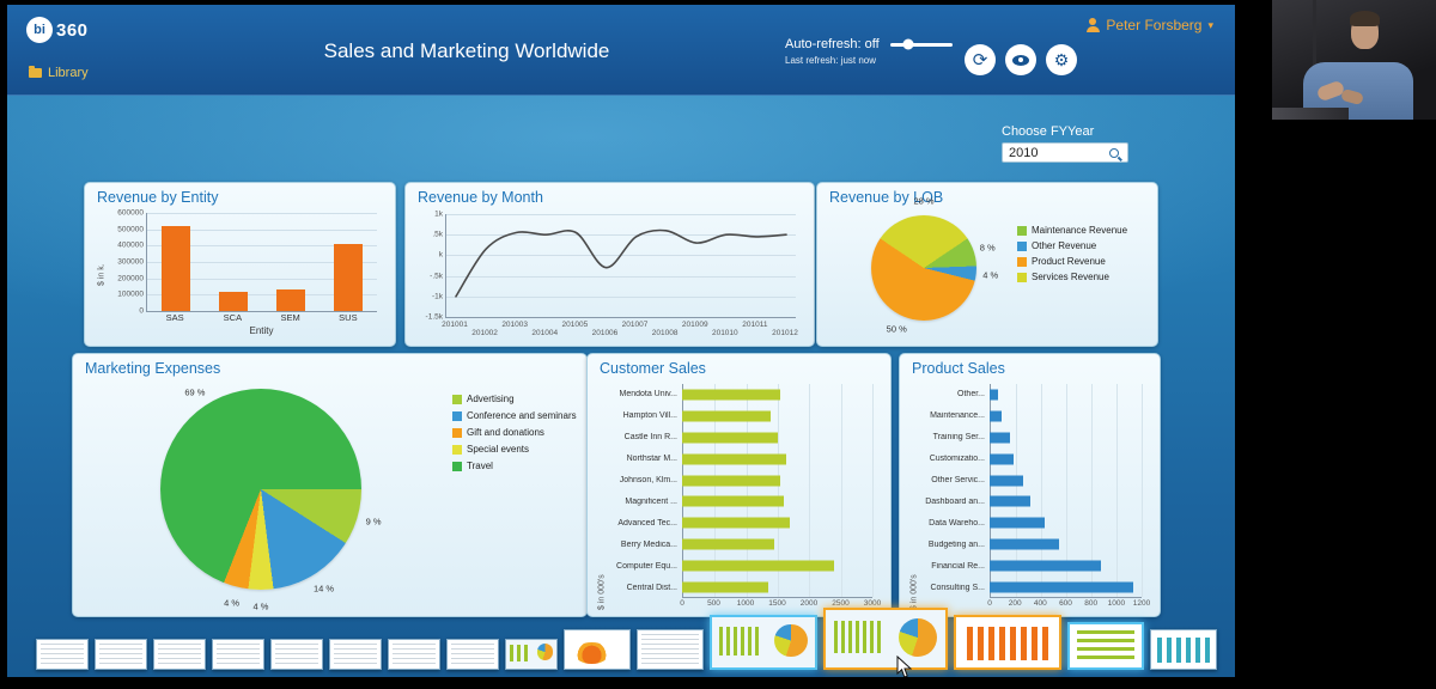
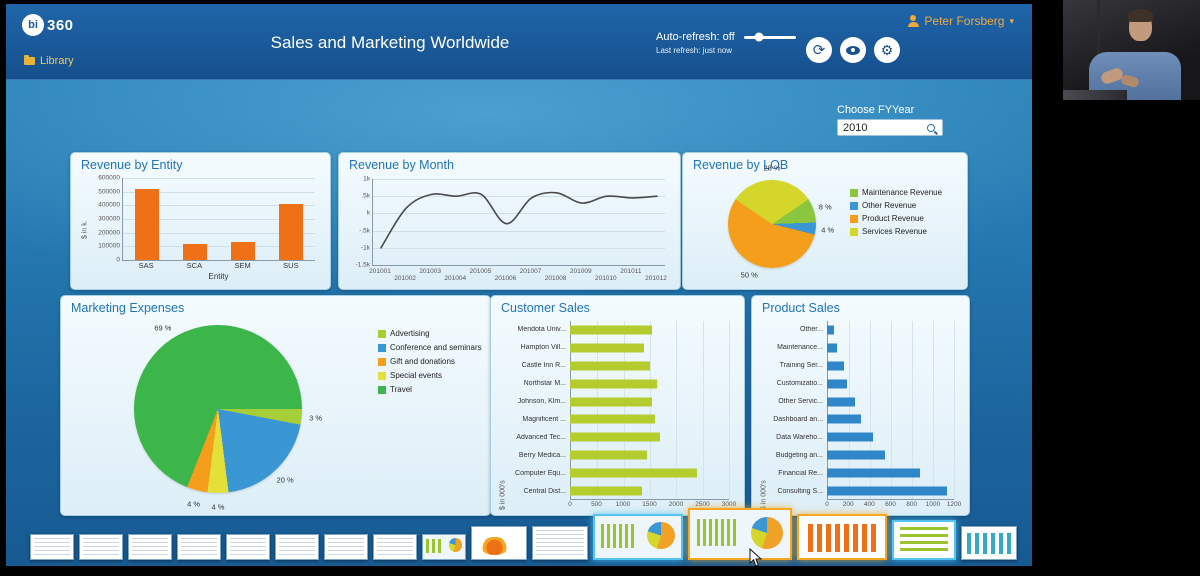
Marketing Expenses/Advertising: 9 -> 3
Marketing Expenses/Conference and seminars: 14 -> 20
